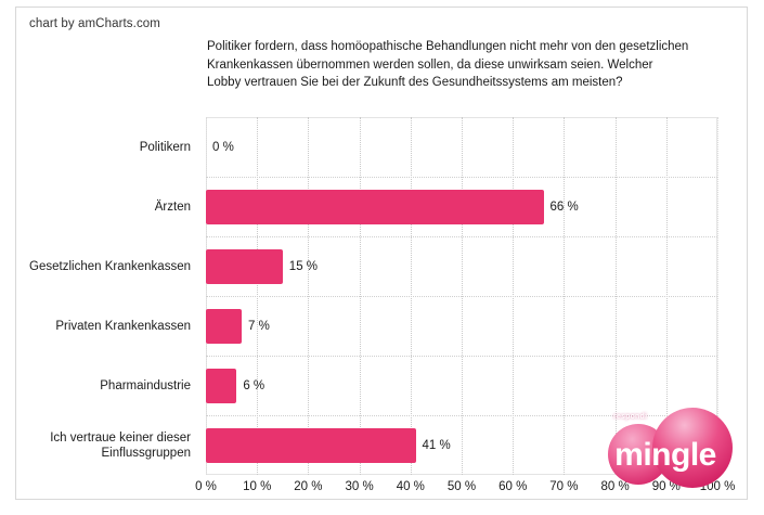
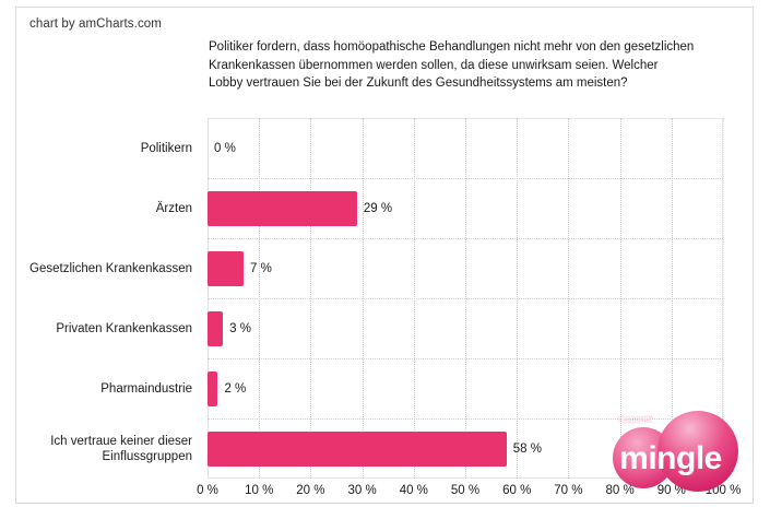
Ärzten: 66 -> 29
Gesetzlichen Krankenkassen: 15 -> 7
Privaten Krankenkassen: 7 -> 3
Pharmaindustrie: 6 -> 2
Ich vertraue keiner dieser Einflussgruppen: 41 -> 58
